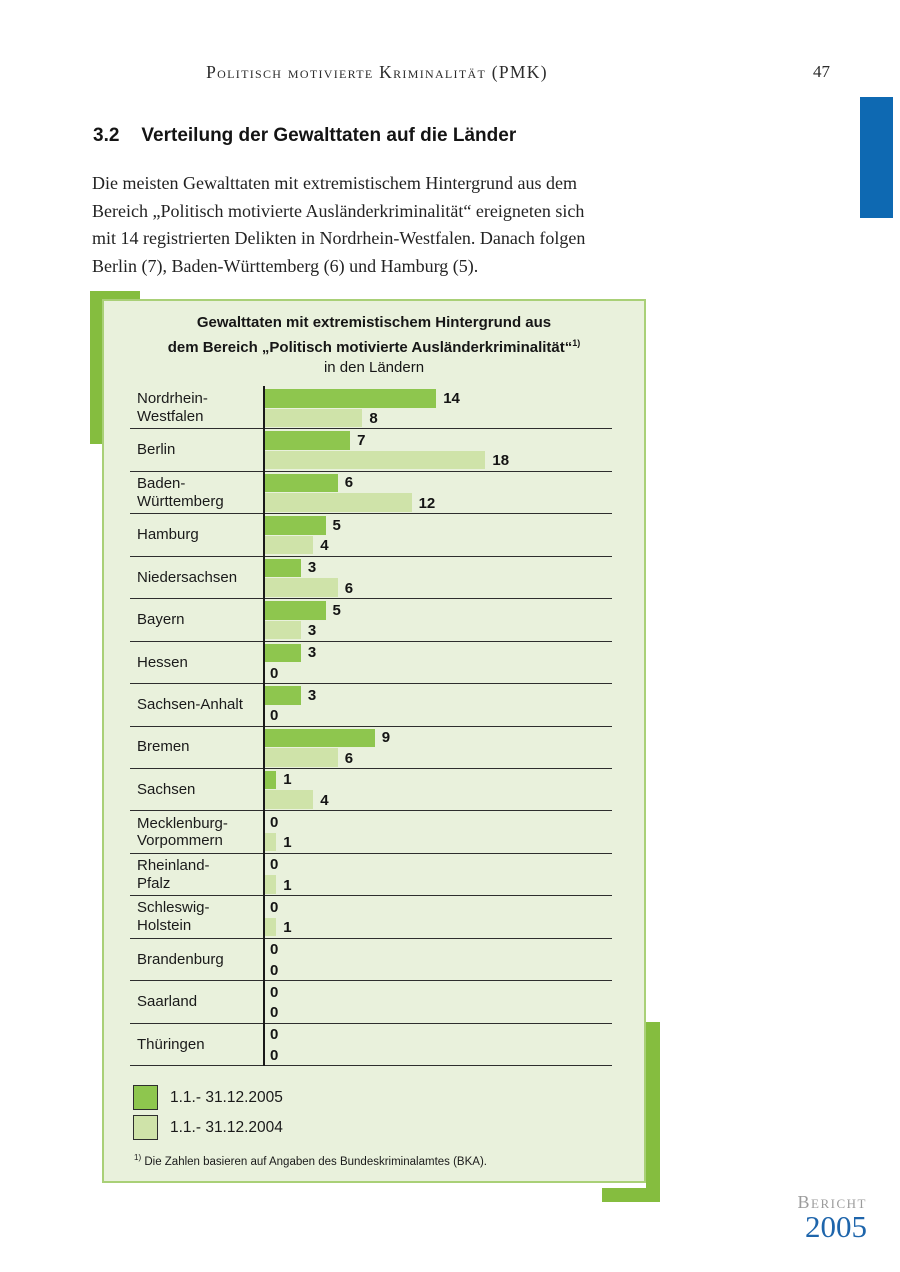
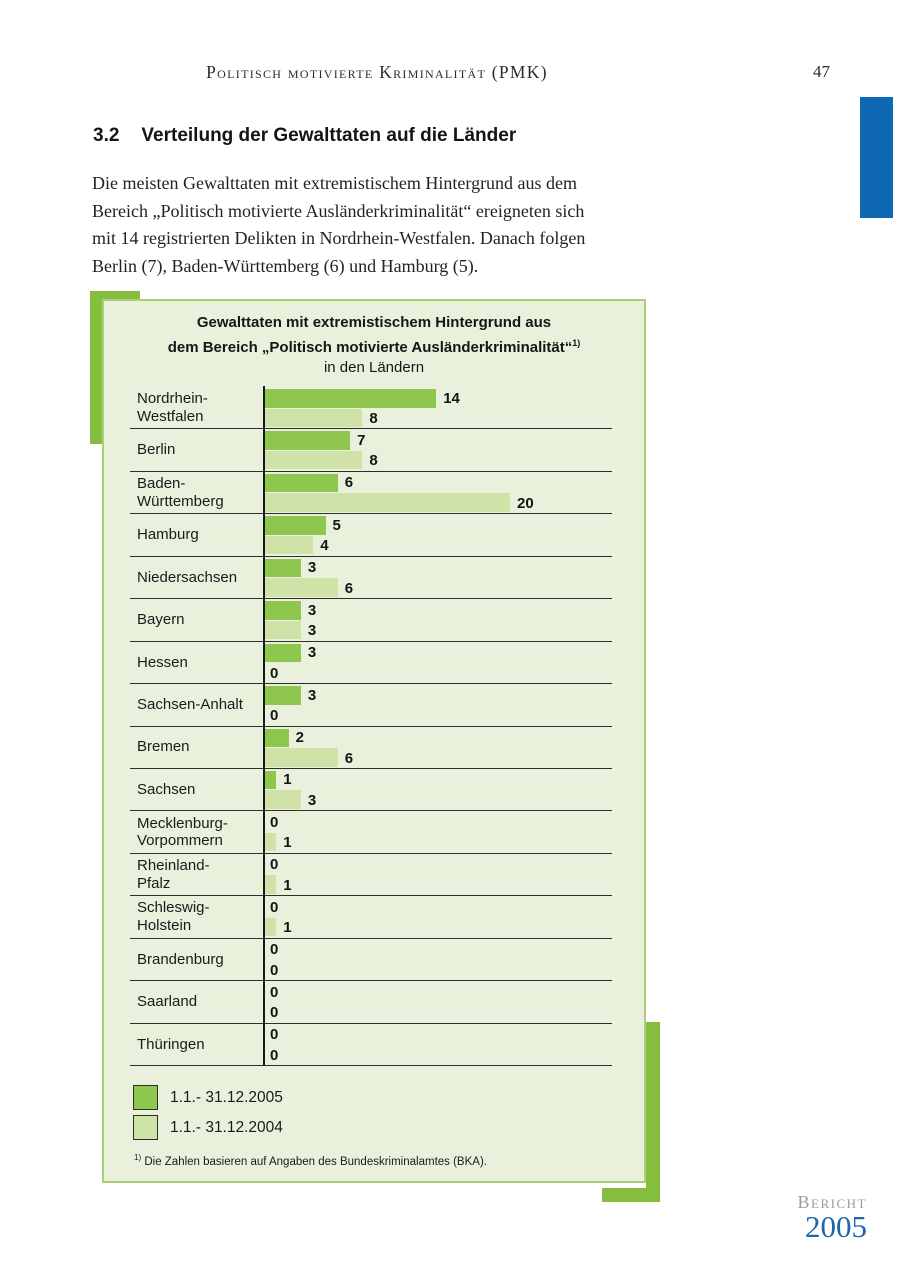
1.1.- 31.12.2004/Berlin: 18 -> 8
1.1.- 31.12.2004/Baden- Württemberg: 12 -> 20
1.1.- 31.12.2005/Bayern: 5 -> 3
1.1.- 31.12.2005/Bremen: 9 -> 2
1.1.- 31.12.2004/Sachsen: 4 -> 3
